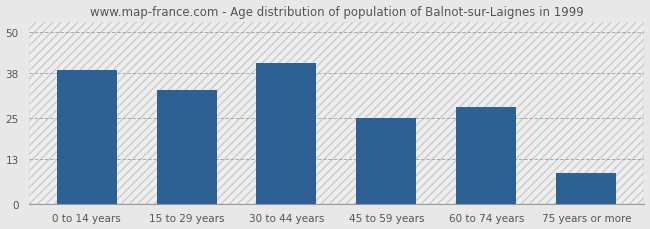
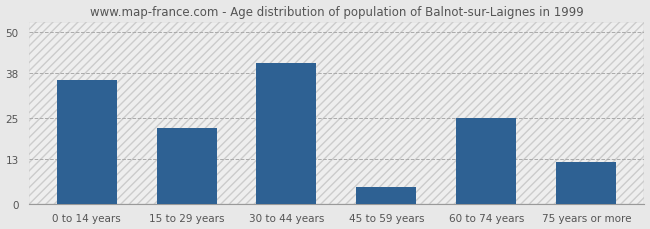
0 to 14 years: 39 -> 36
15 to 29 years: 33 -> 22
45 to 59 years: 25 -> 5
60 to 74 years: 28 -> 25
75 years or more: 9 -> 12
